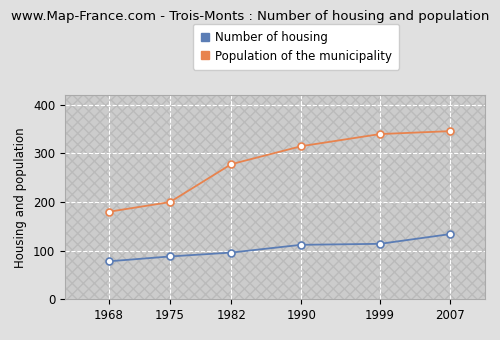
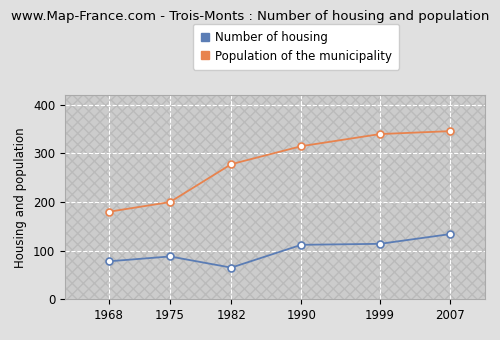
Number of housing/1982: 96 -> 65
